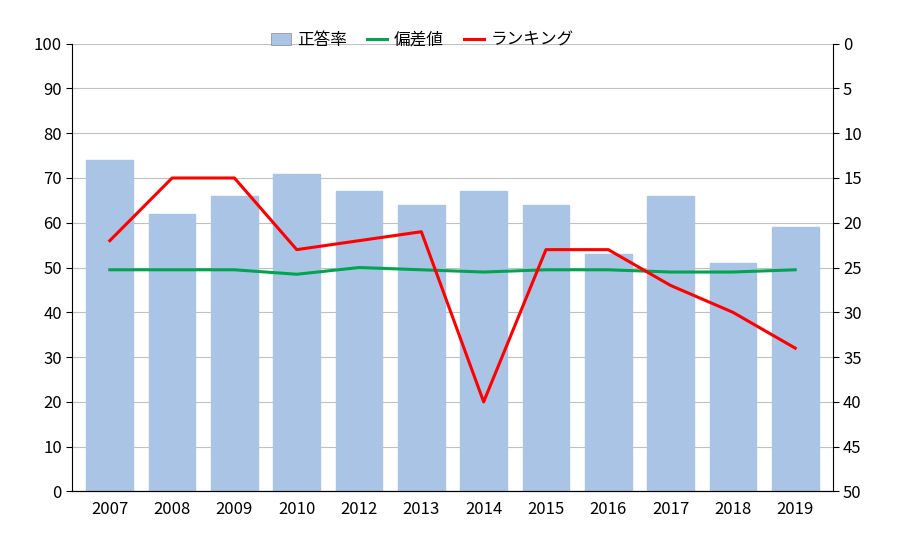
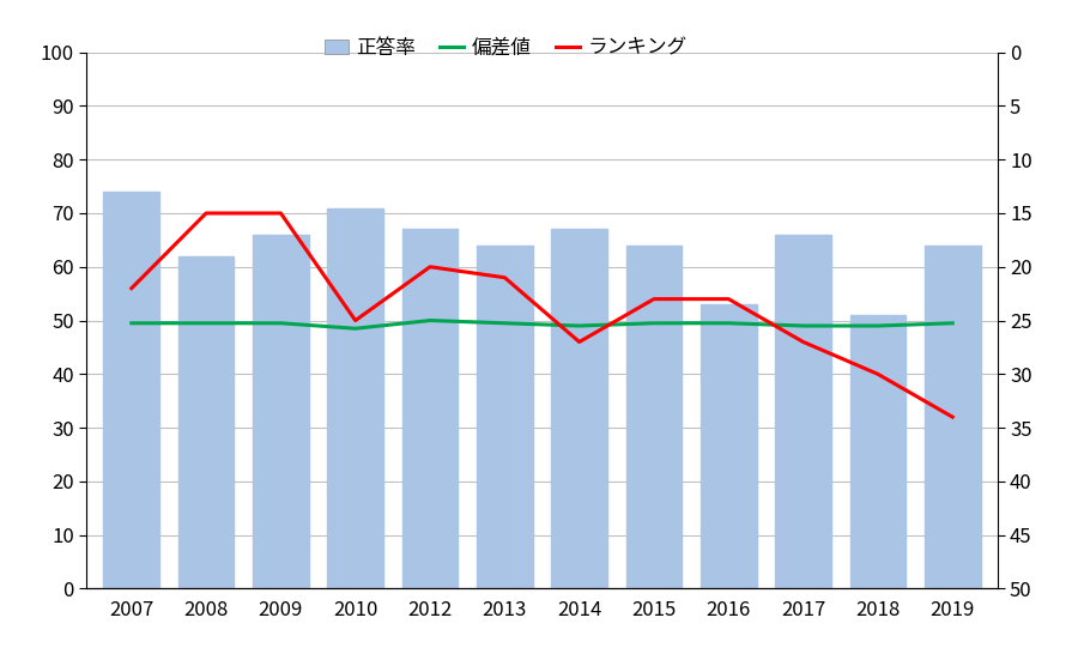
ランキング/2010: 23 -> 25
ランキング/2012: 22 -> 20
ランキング/2014: 40 -> 27
正答率/2019: 59 -> 64
